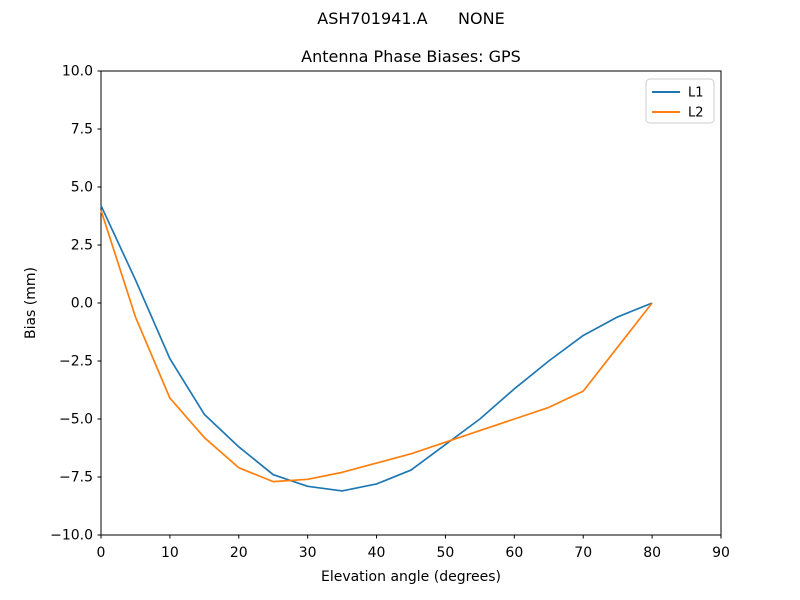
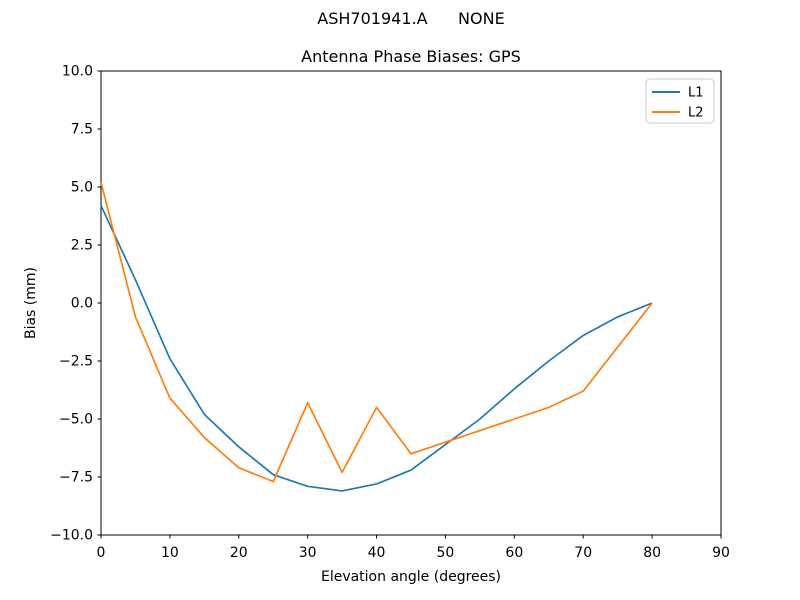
L2/0: 4.0 -> 5.2
L2/30: -7.6 -> -4.3
L2/40: -6.9 -> -4.5
